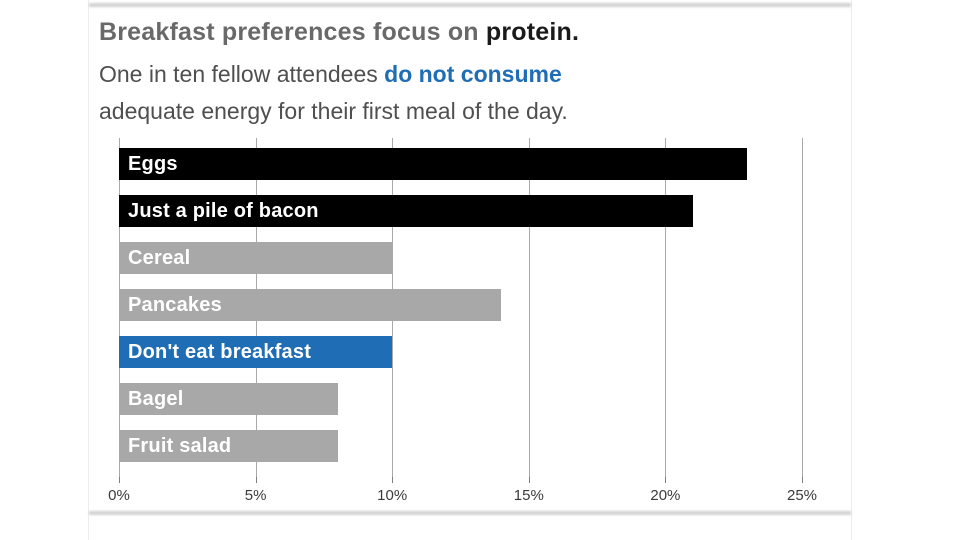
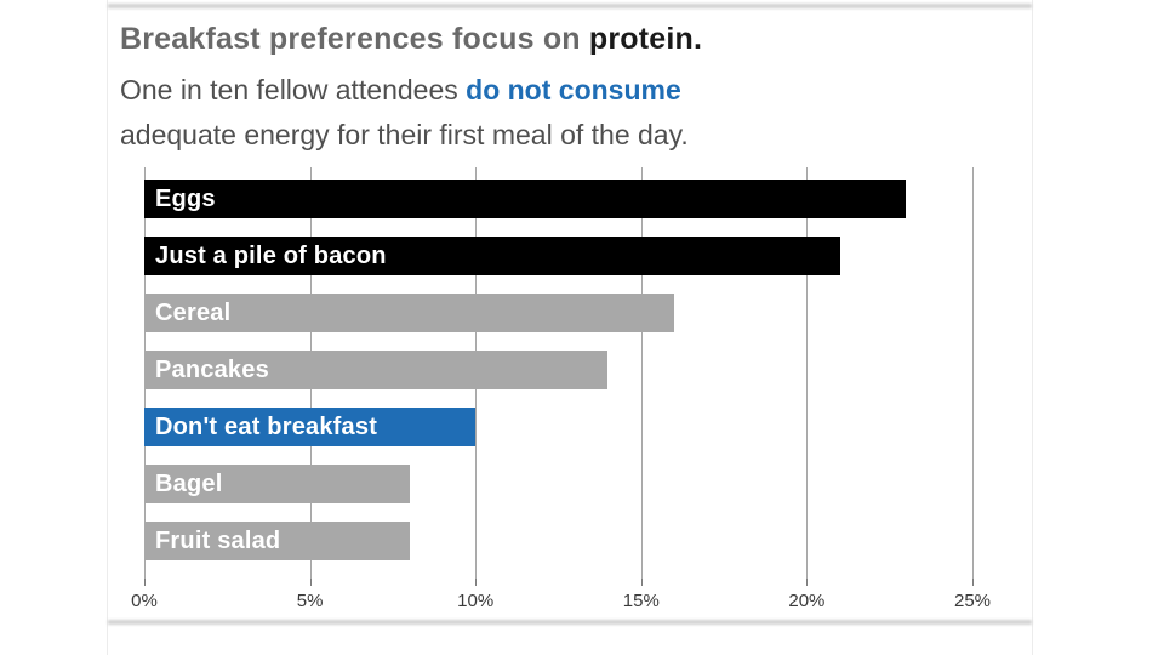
Cereal: 10% -> 16%
